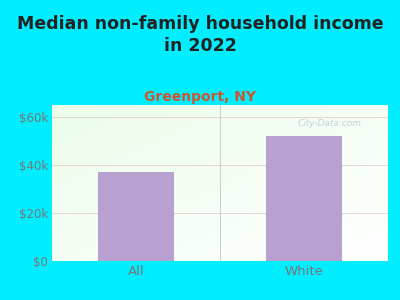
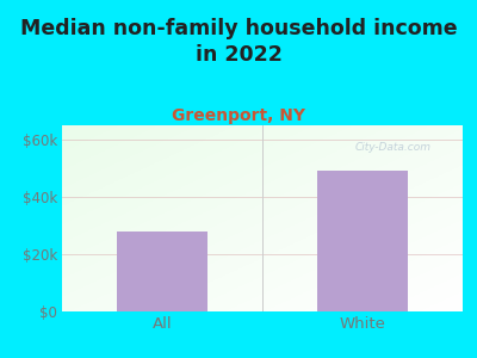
All: $37k -> $28k
White: $52k -> $49k
